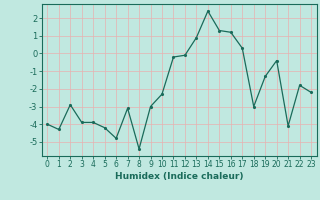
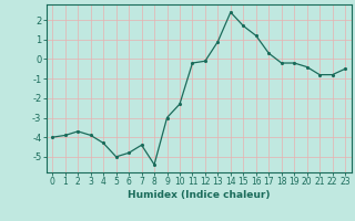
1: -4.3 -> -3.9
2: -2.9 -> -3.7
4: -3.9 -> -4.3
5: -4.2 -> -5.0
7: -3.1 -> -4.4
15: 1.3 -> 1.7
18: -3.0 -> -0.2
19: -1.3 -> -0.2
21: -4.1 -> -0.8
22: -1.8 -> -0.8
23: -2.2 -> -0.5
